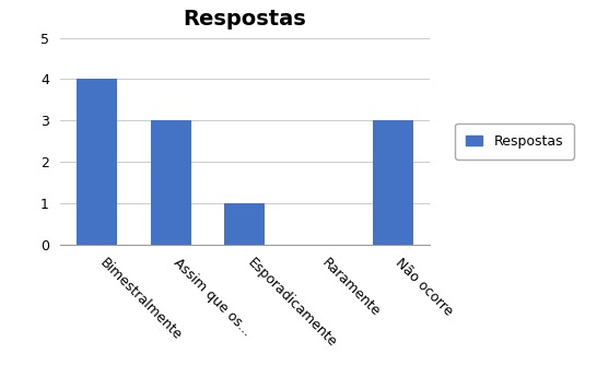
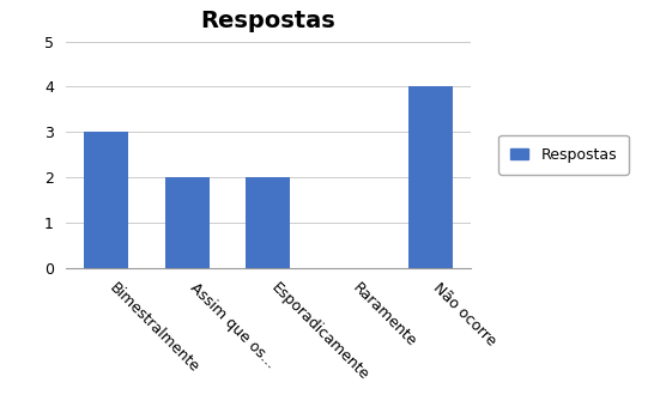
Bimestralmente: 4 -> 3
Assim que os...: 3 -> 2
Esporadicamente: 1 -> 2
Não ocorre: 3 -> 4
